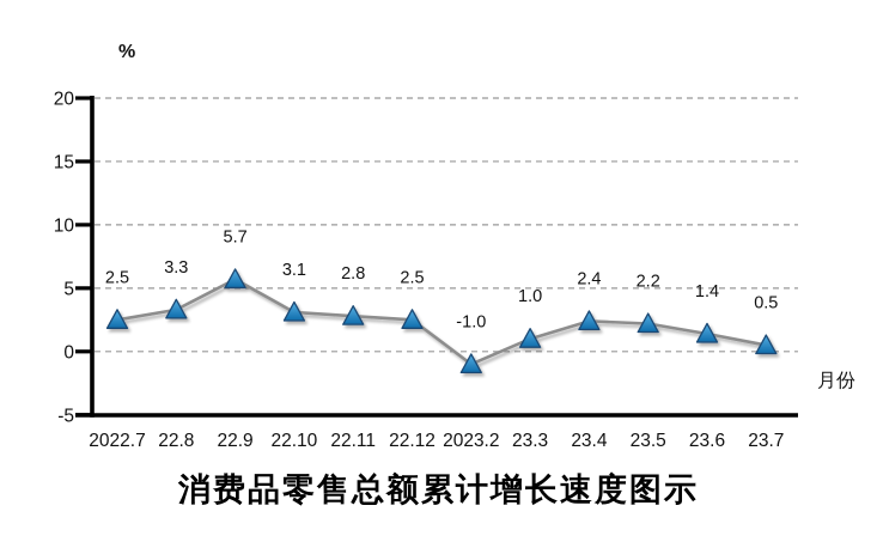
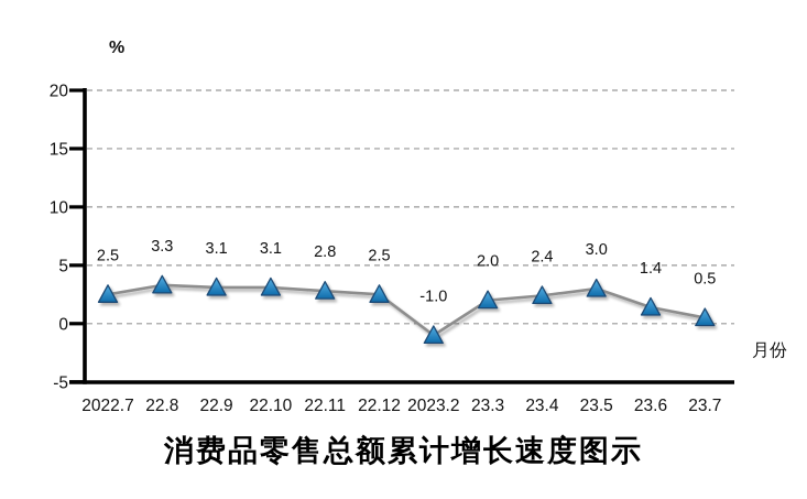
22.9: 5.7 -> 3.1
23.3: 1.0 -> 2.0
23.5: 2.2 -> 3.0
